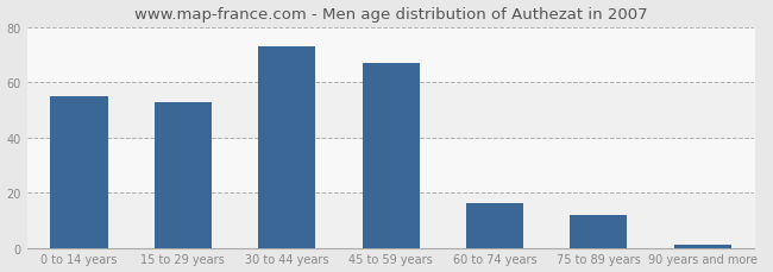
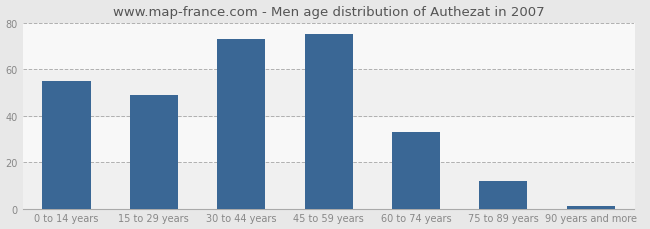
15 to 29 years: 53 -> 49
45 to 59 years: 67 -> 75
60 to 74 years: 16 -> 33
